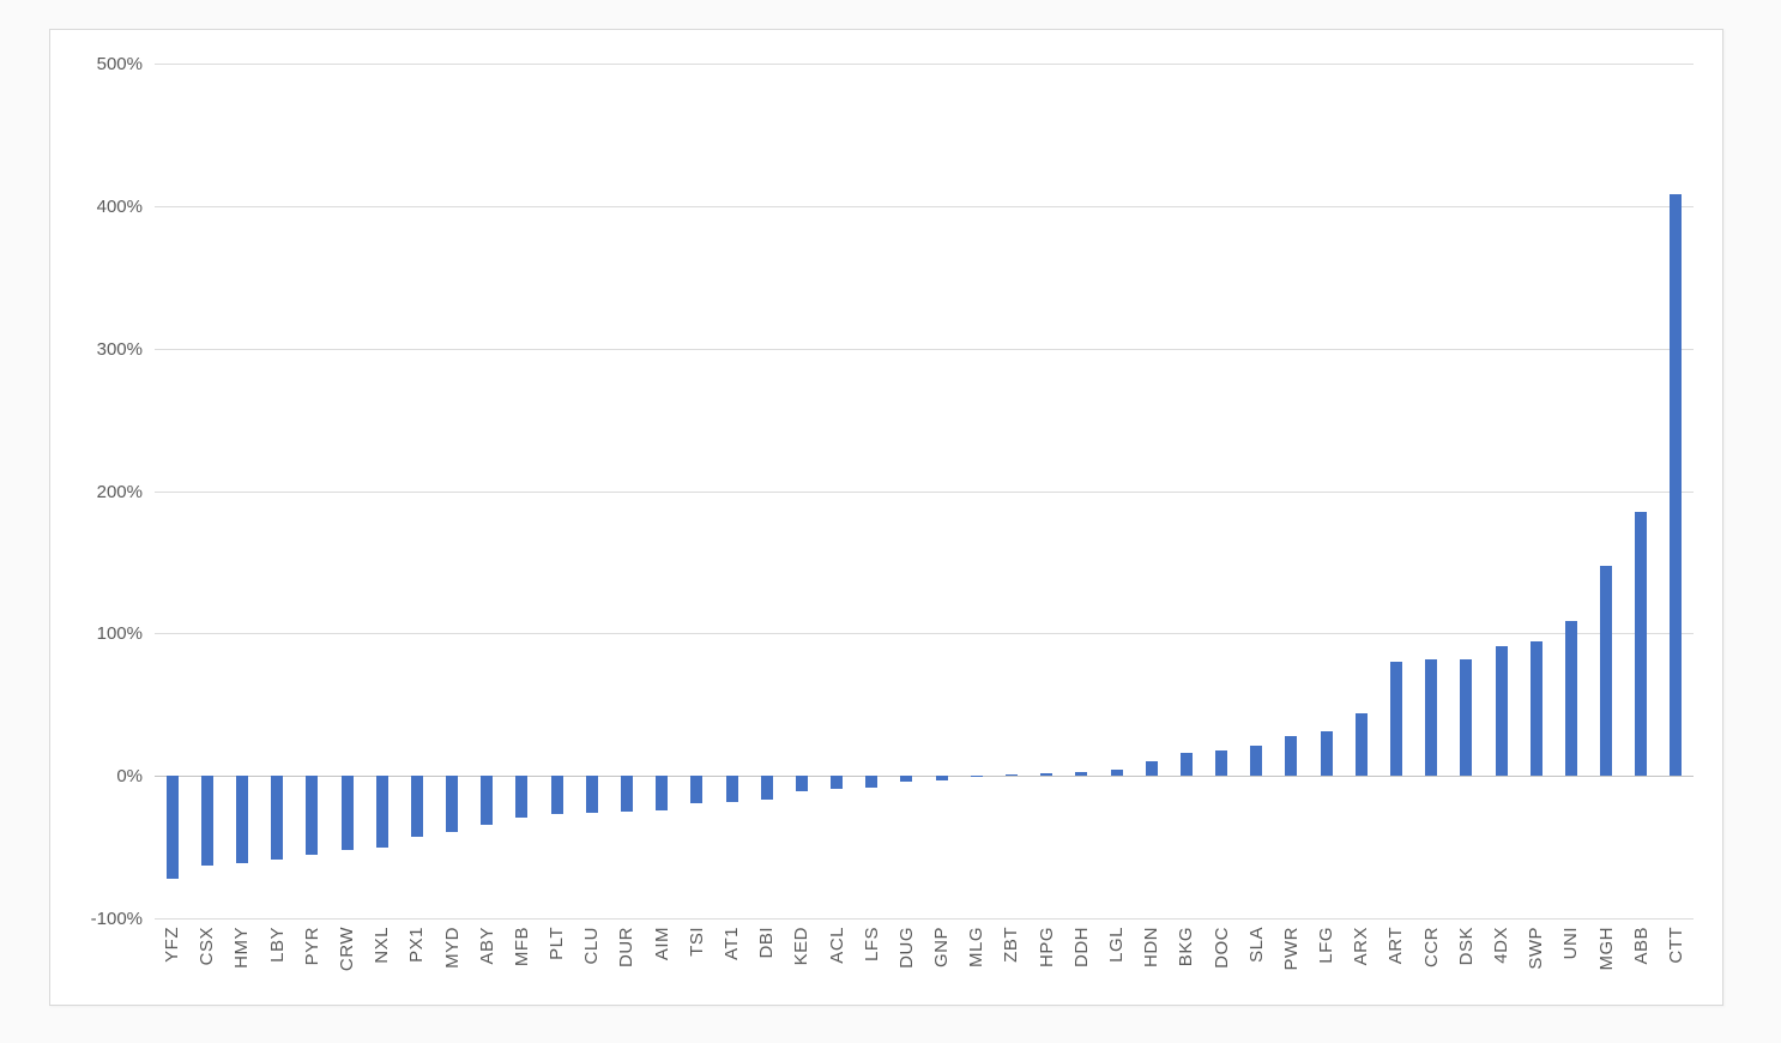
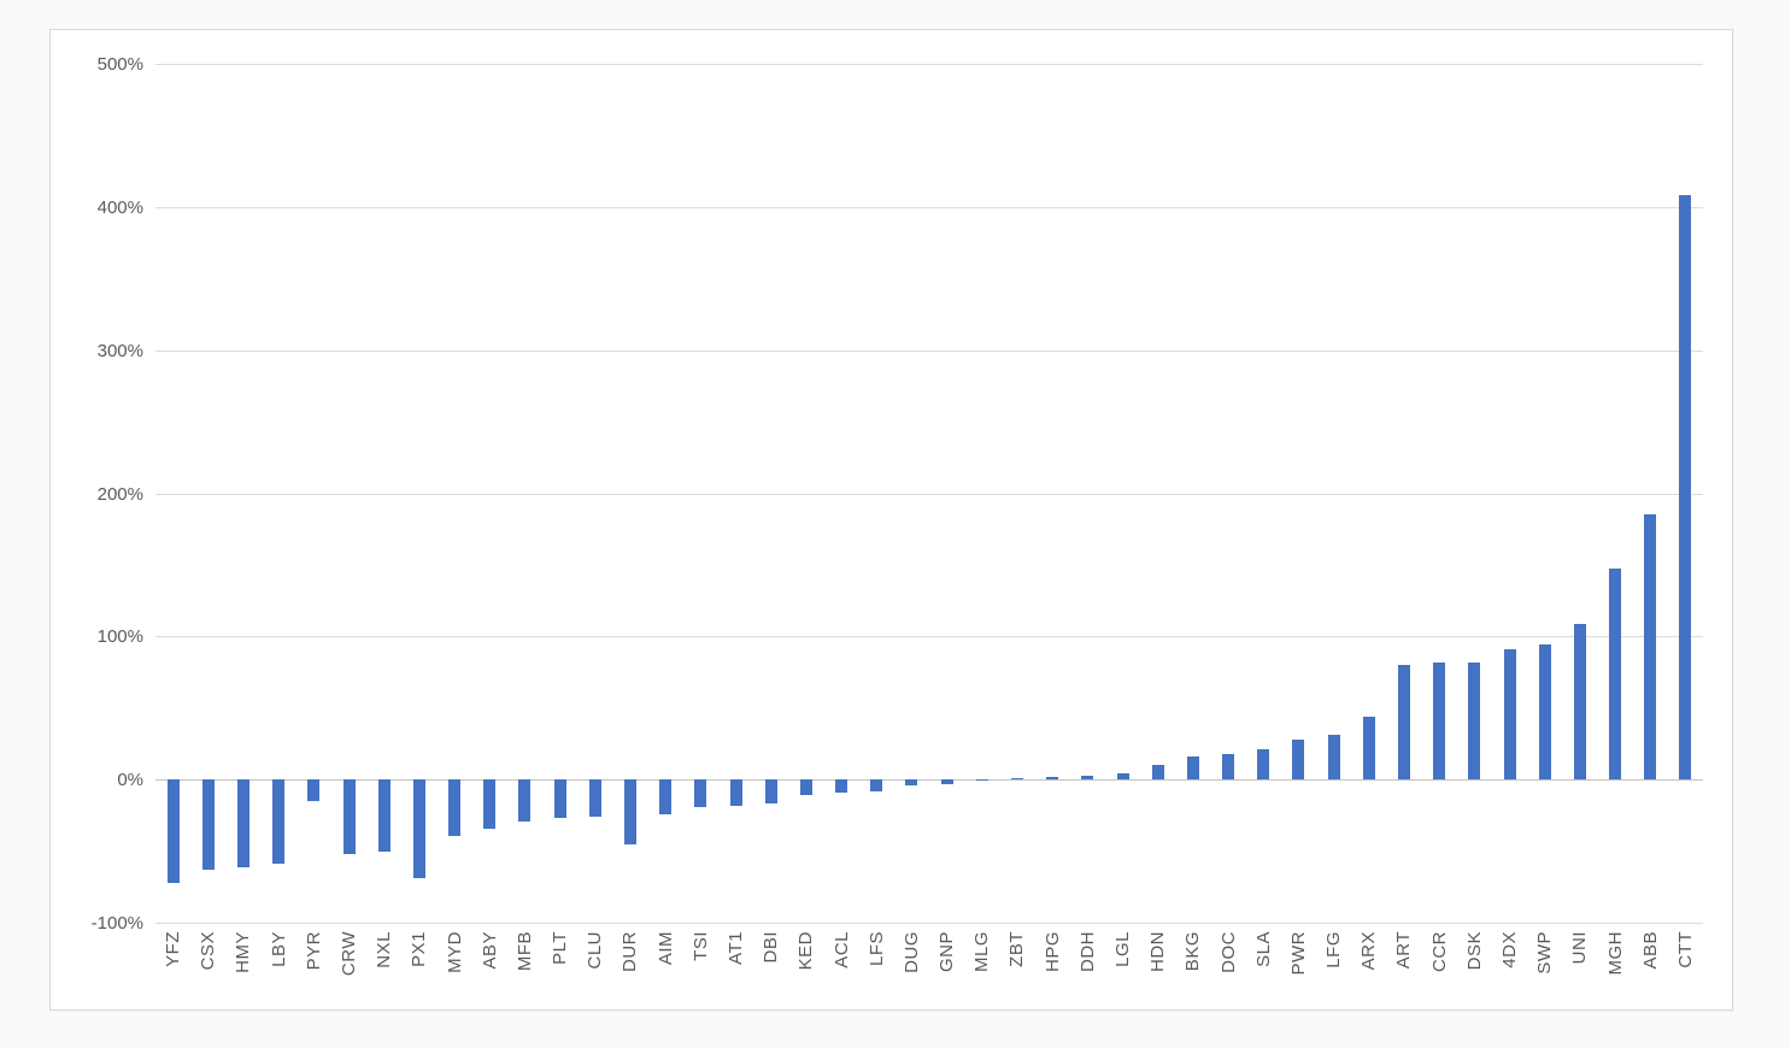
PYR: -55% -> -15%
PX1: -43% -> -69%
DUR: -25% -> -45%
